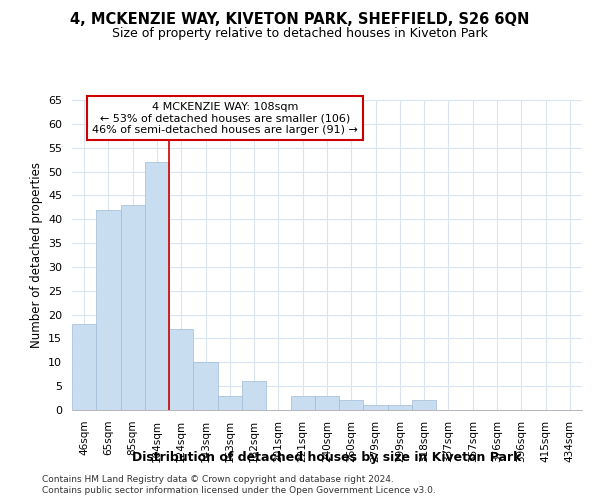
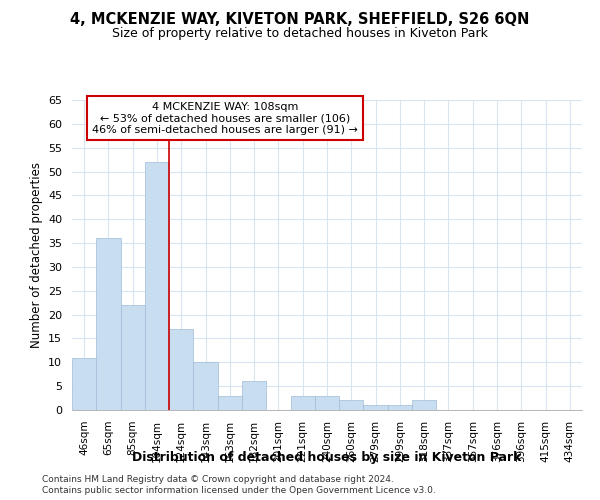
46sqm: 18 -> 11
65sqm: 42 -> 36
85sqm: 43 -> 22
